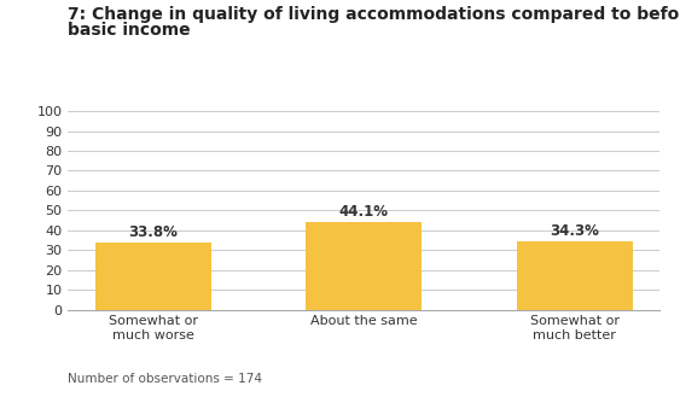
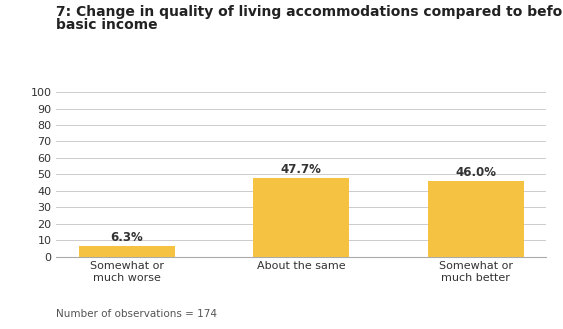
Somewhat or much worse: 33.8% -> 6.3%
About the same: 44.1% -> 47.7%
Somewhat or much better: 34.3% -> 46.0%
